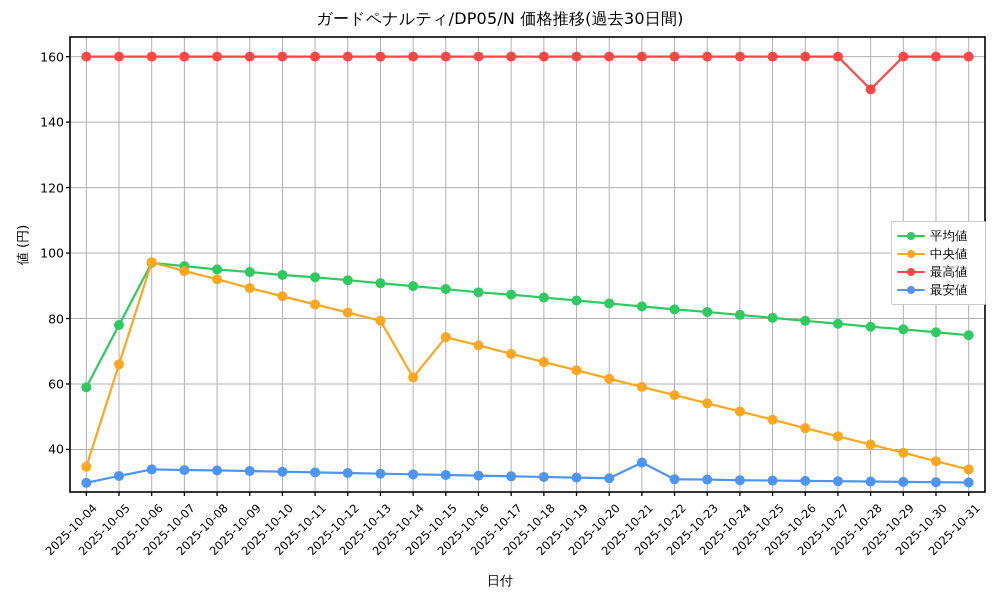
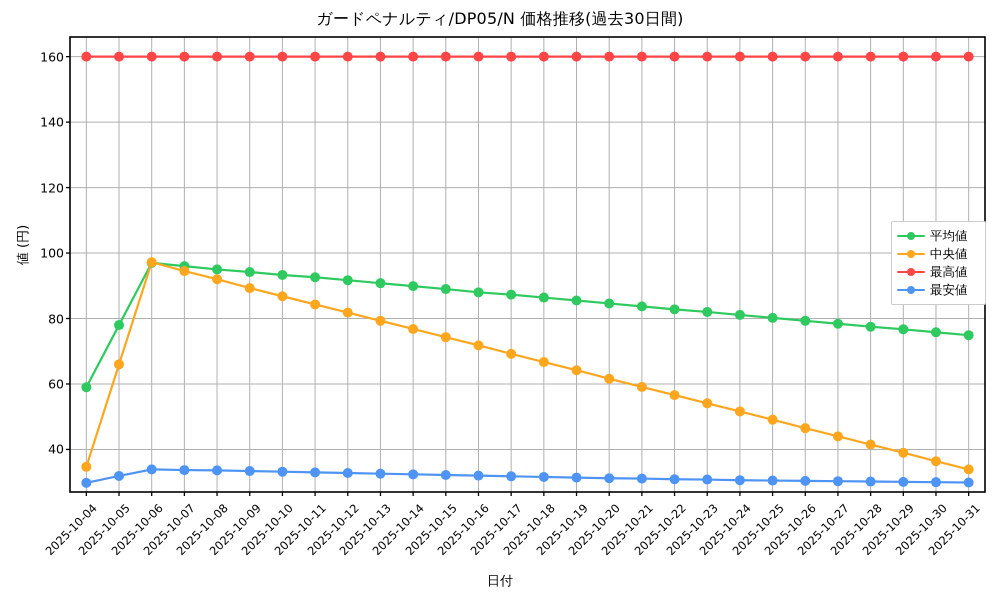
中央値/2025-10-14: 62 -> 77
最安値/2025-10-21: 36 -> 31
最高値/2025-10-28: 150 -> 160
